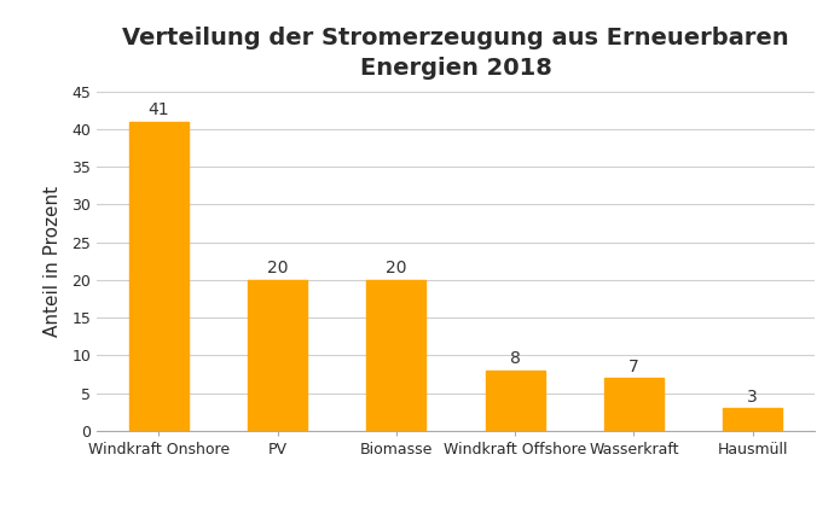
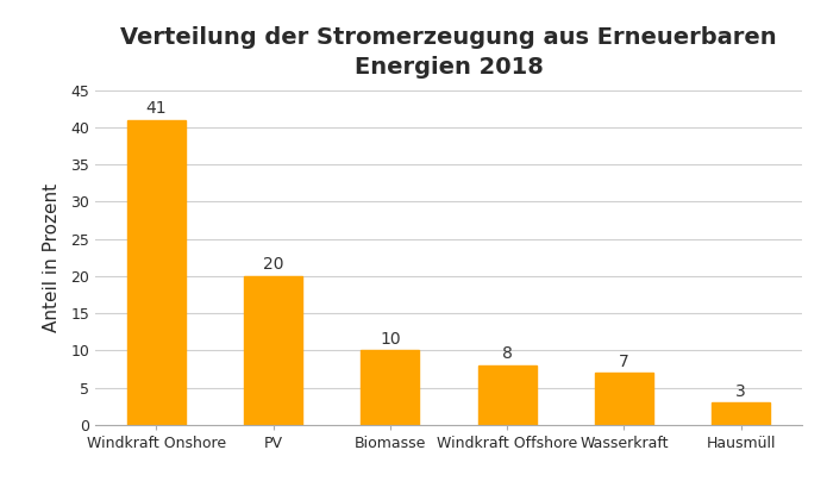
Biomasse: 20 -> 10
